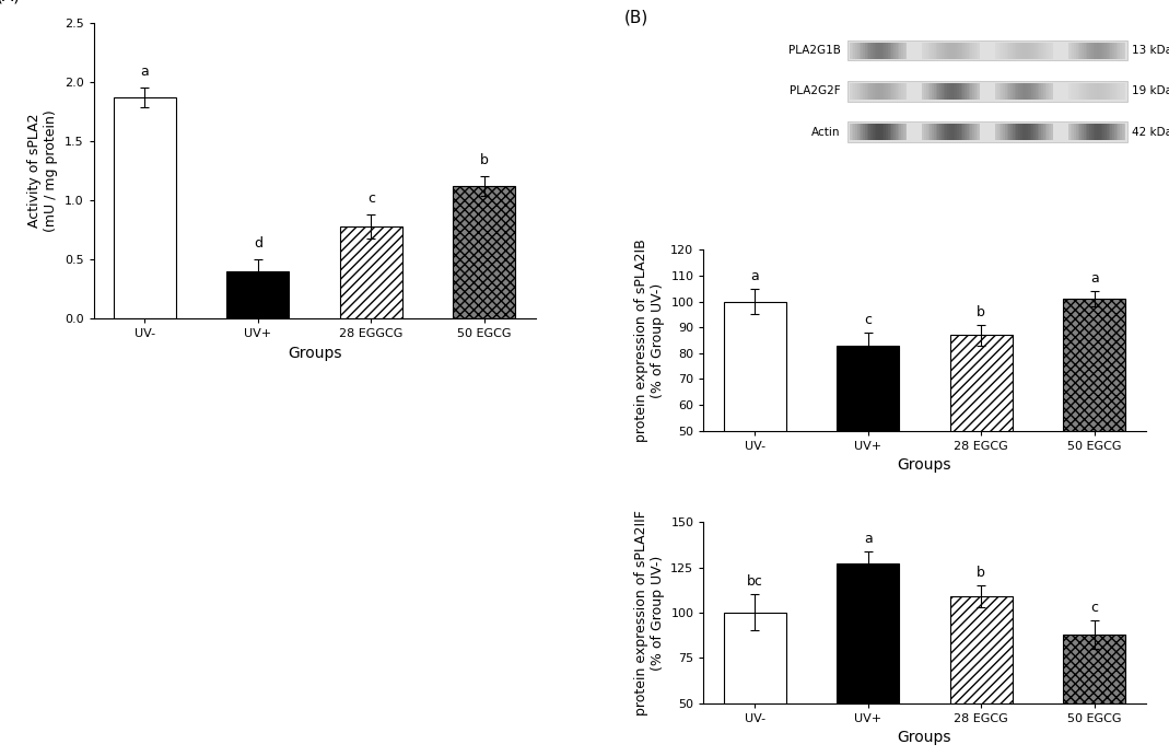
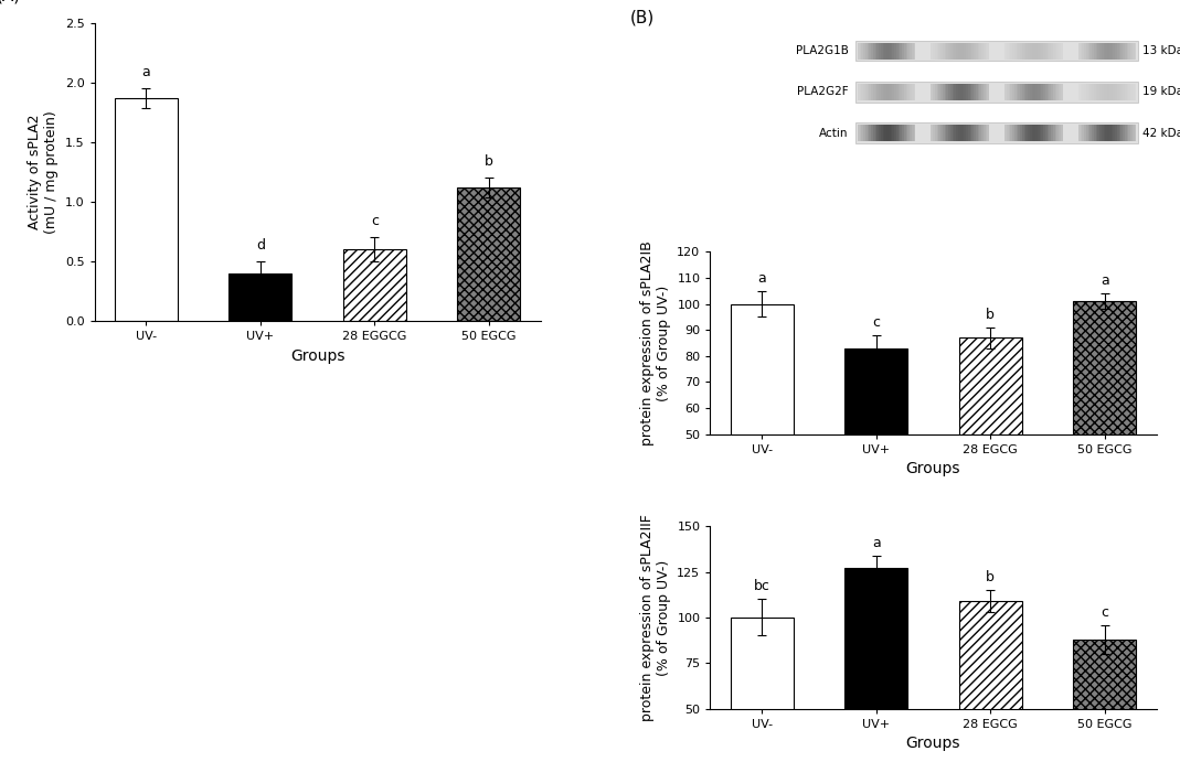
28 EGGCG: 0.78 -> 0.60
